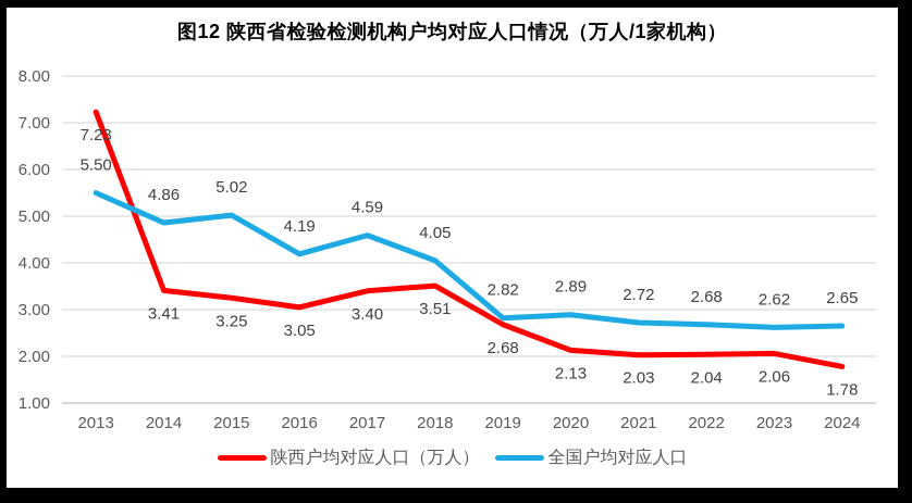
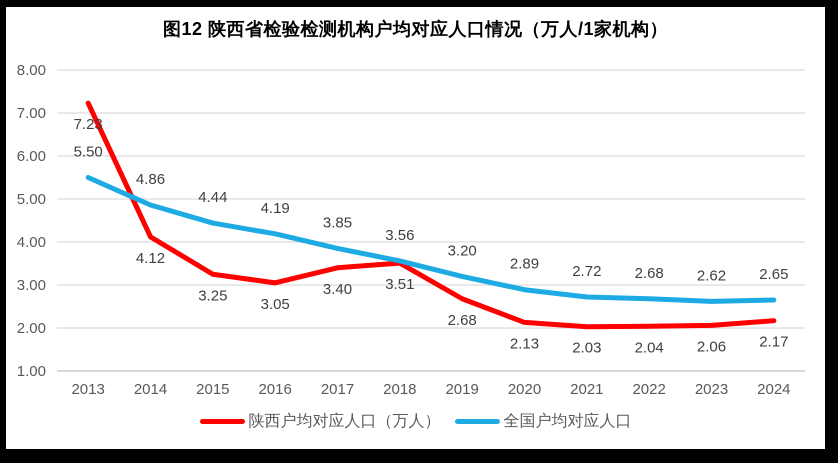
陕西户均对应人口（万人）/2014: 3.41 -> 4.12
全国户均对应人口/2015: 5.02 -> 4.44
全国户均对应人口/2017: 4.59 -> 3.85
全国户均对应人口/2018: 4.05 -> 3.56
全国户均对应人口/2019: 2.82 -> 3.20
陕西户均对应人口（万人）/2024: 1.78 -> 2.17
